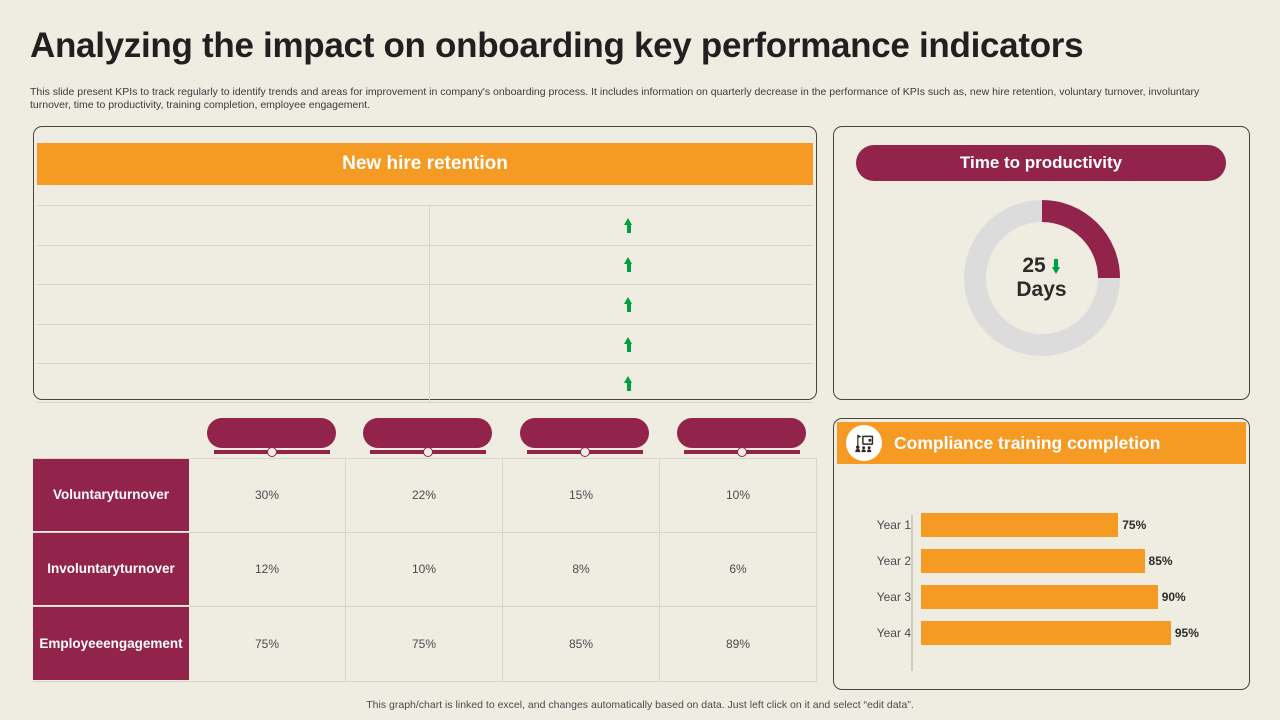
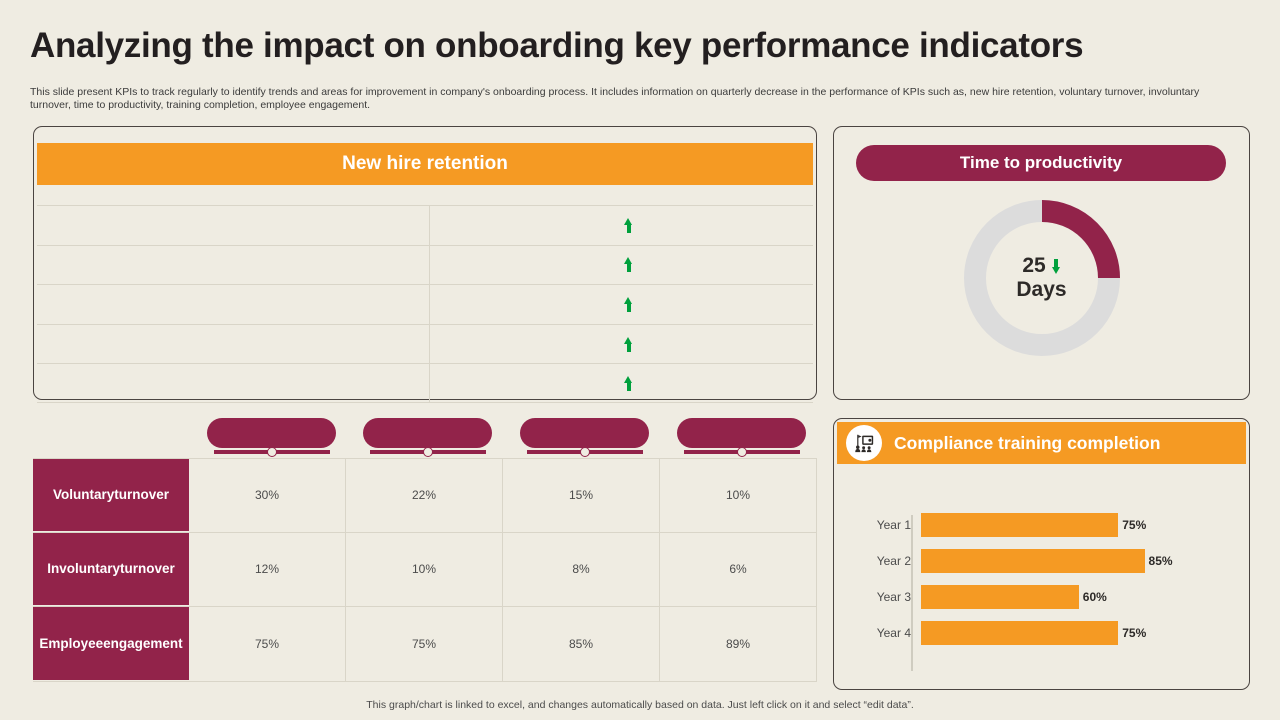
Compliance training completion/Year 3: 90% -> 60%
Compliance training completion/Year 4: 95% -> 75%
